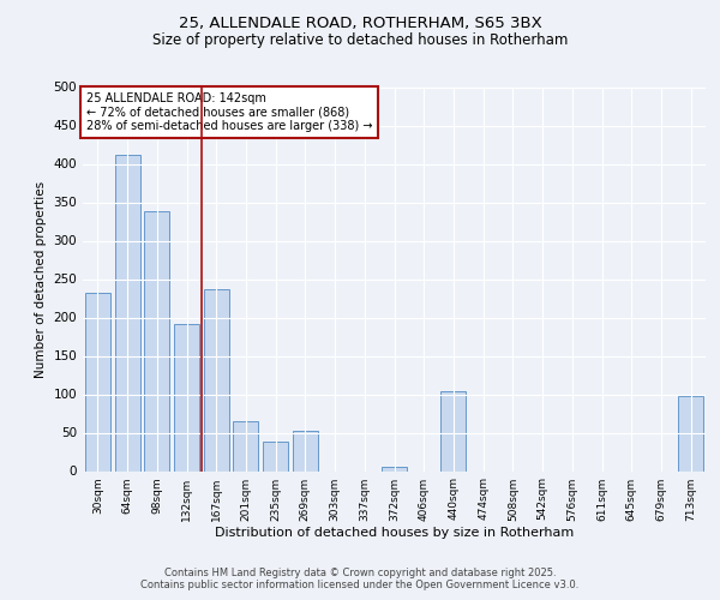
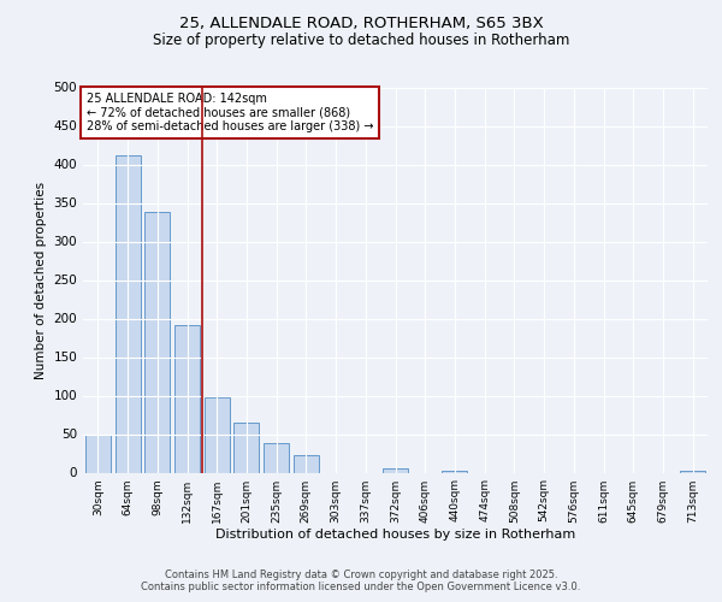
30sqm: 232 -> 50
167sqm: 236 -> 98
269sqm: 52 -> 22
440sqm: 104 -> 3
713sqm: 98 -> 2
